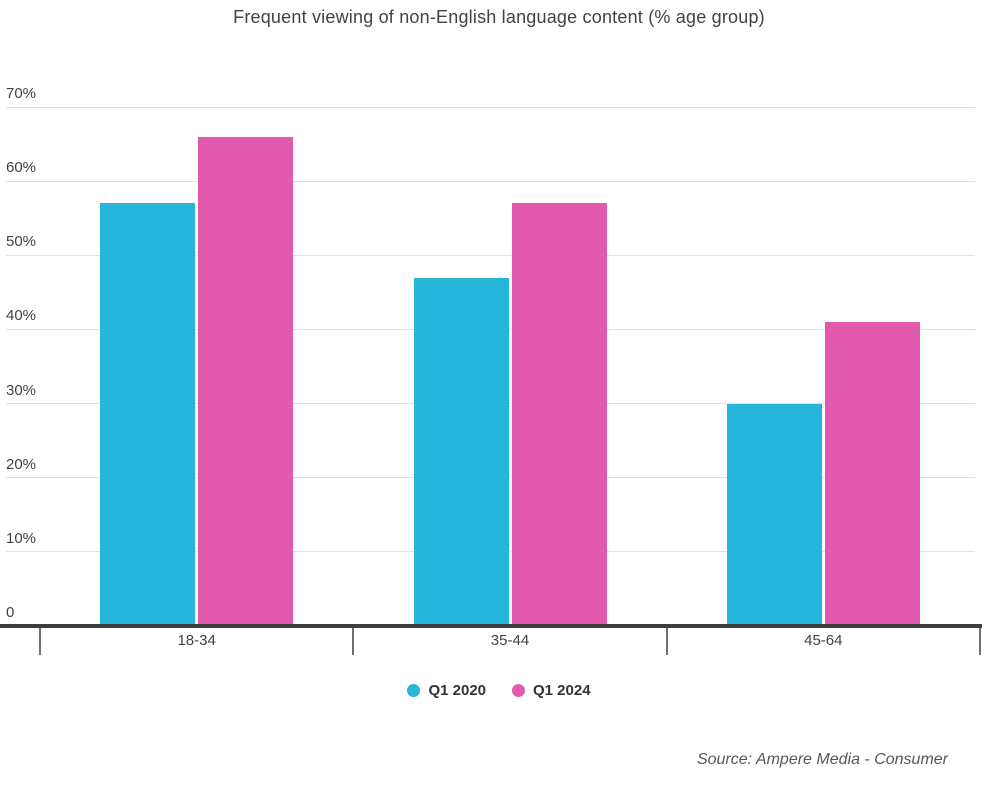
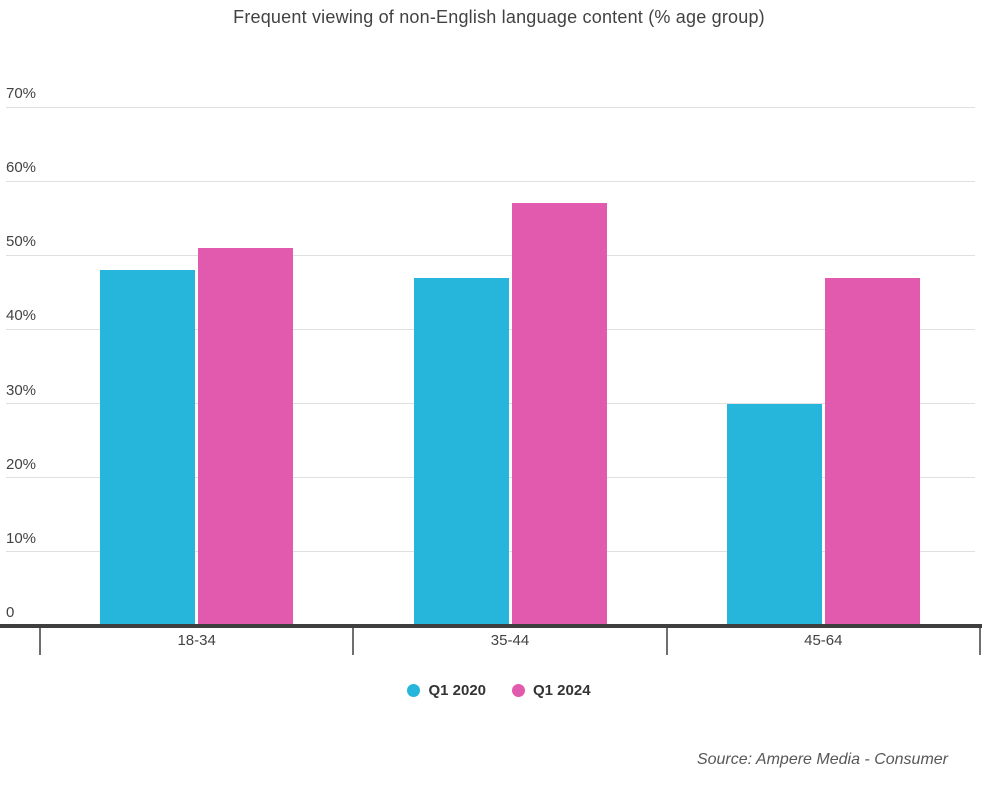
Q1 2020/18-34: 57% -> 48%
Q1 2024/18-34: 66% -> 51%
Q1 2024/45-64: 41% -> 47%
